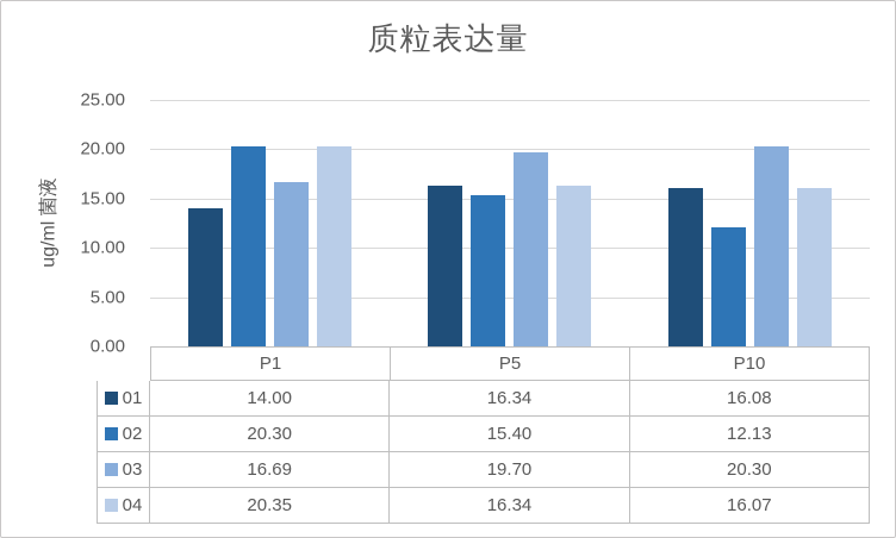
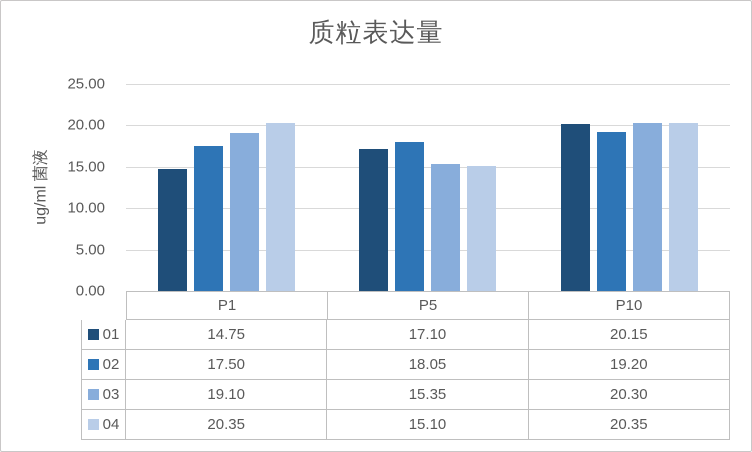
01/P1: 14.00 -> 14.75
02/P1: 20.30 -> 17.50
03/P1: 16.69 -> 19.10
01/P5: 16.34 -> 17.10
02/P5: 15.40 -> 18.05
03/P5: 19.70 -> 15.35
04/P5: 16.34 -> 15.10
01/P10: 16.08 -> 20.15
02/P10: 12.13 -> 19.20
04/P10: 16.07 -> 20.35
